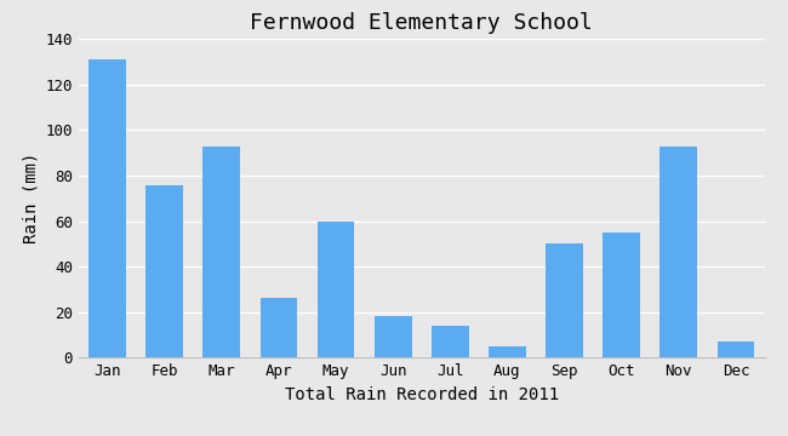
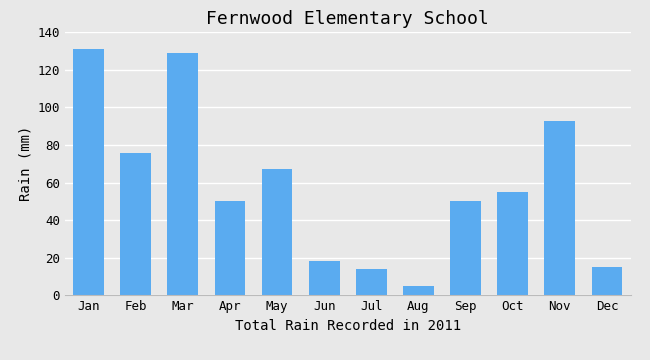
Mar: 93 -> 129
Apr: 26 -> 50
May: 60 -> 67
Dec: 7 -> 15
